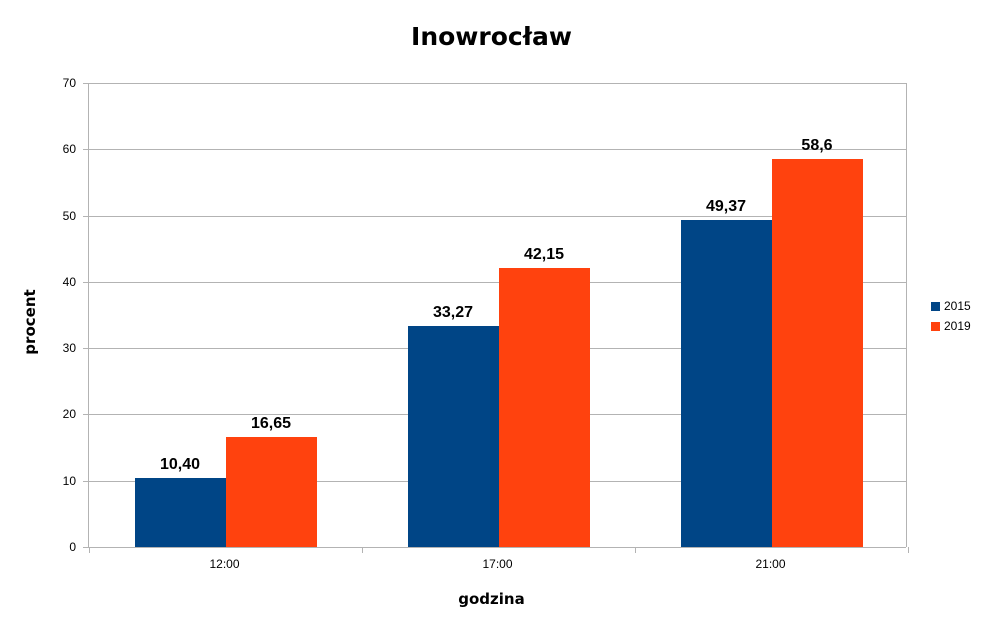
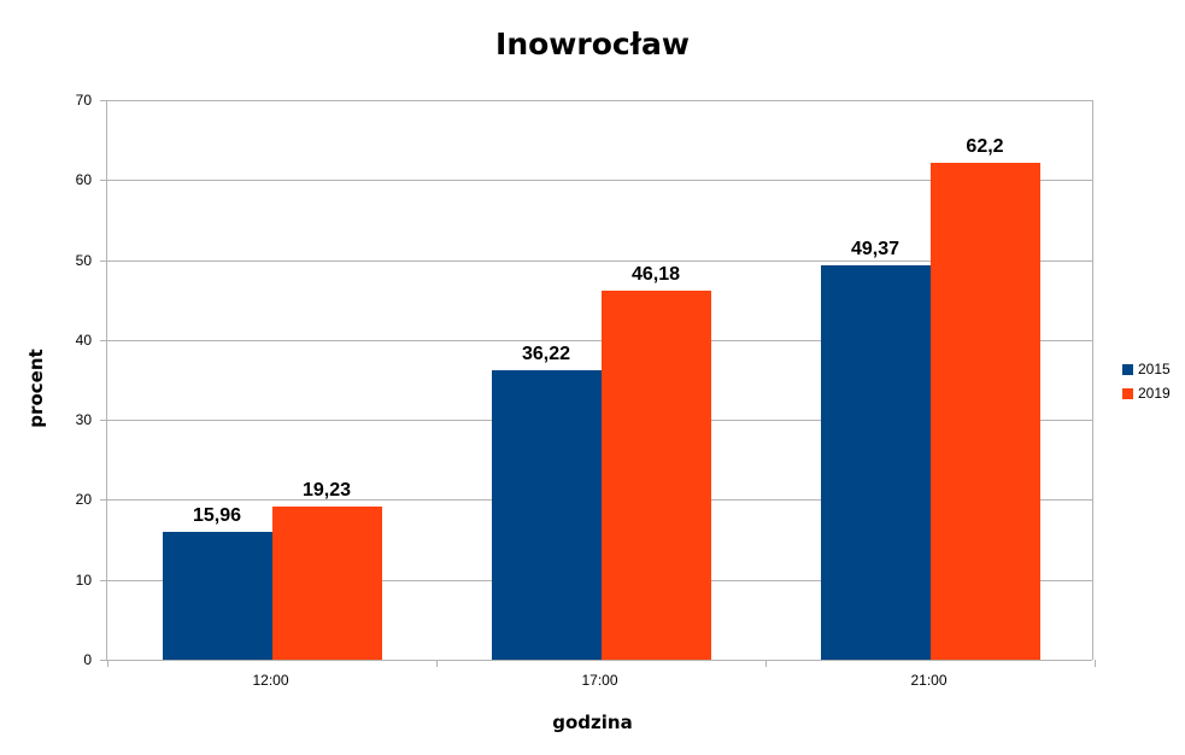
2015/12:00: 10,40 -> 15,96
2019/12:00: 16,65 -> 19,23
2015/17:00: 33,27 -> 36,22
2019/17:00: 42,15 -> 46,18
2019/21:00: 58,6 -> 62,2
